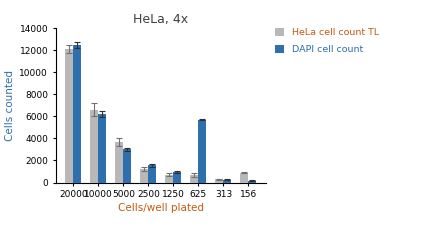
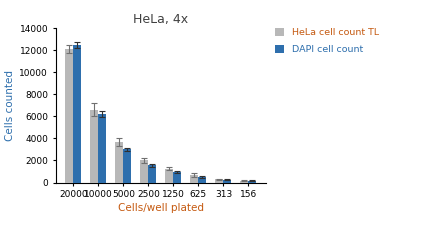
HeLa cell count TL/2500: 1200 -> 2000
HeLa cell count TL/1250: 700 -> 1200
DAPI cell count/625: 5700 -> 500
HeLa cell count TL/156: 900 -> 200
